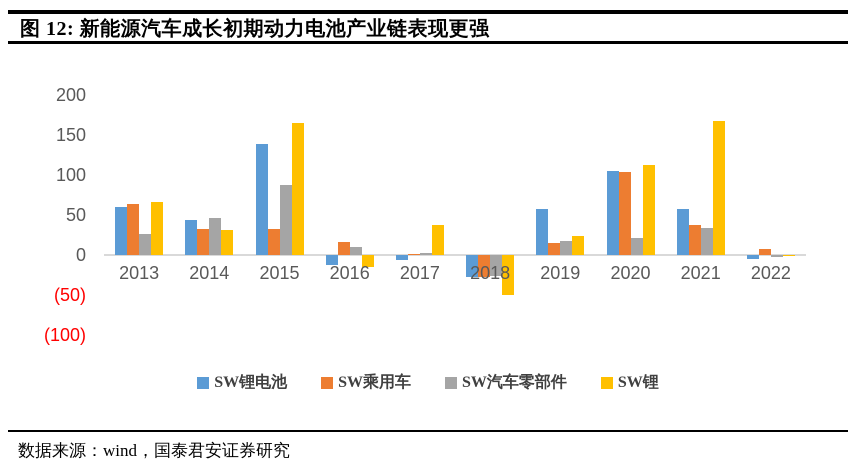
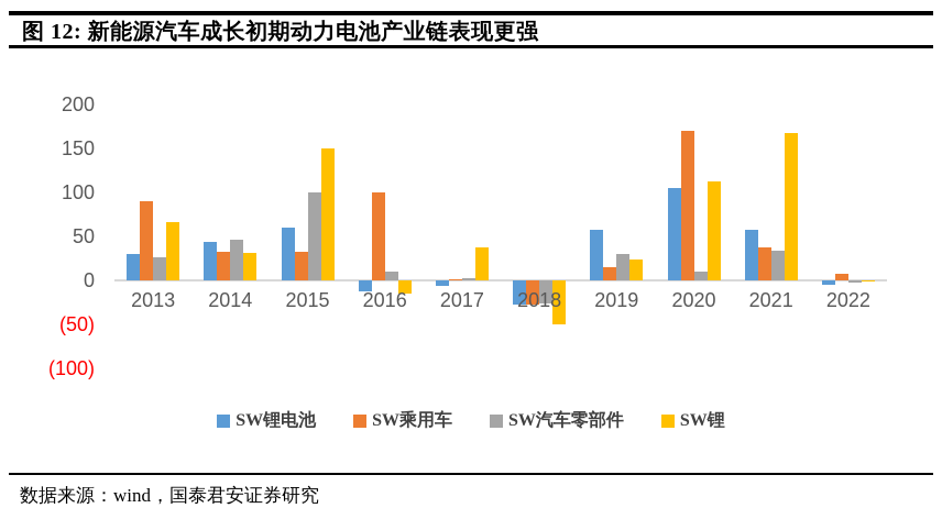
SW锂电池/2013: 60 -> 30
SW乘用车/2013: 60 -> 90
SW锂电池/2015: 140 -> 60
SW汽车零部件/2015: 90 -> 100
SW锂/2015: 160 -> 150
SW乘用车/2016: 20 -> 100
SW汽车零部件/2019: 20 -> 30
SW乘用车/2020: 100 -> 170
SW汽车零部件/2020: 20 -> 10
